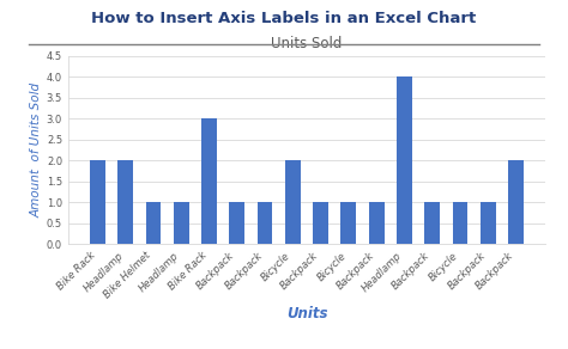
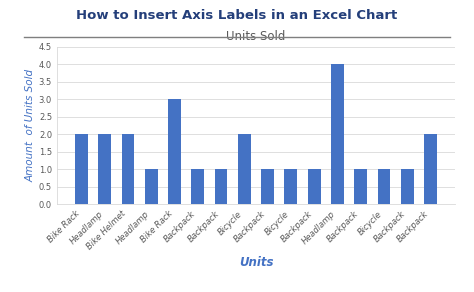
Bike Helmet: 1 -> 2
